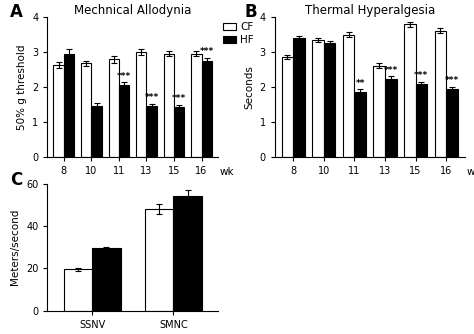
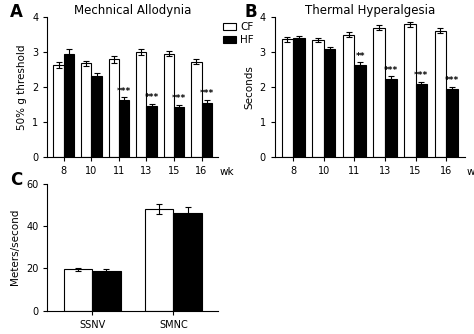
Mechnical Allodynia/HF/10: 1.45 -> 2.30
Mechnical Allodynia/HF/11: 2.05 -> 1.62
Mechnical Allodynia/CF/16: 2.95 -> 2.72
Mechnical Allodynia/HF/16: 2.75 -> 1.55
Thermal Hyperalgesia/CF/8: 2.85 -> 3.35
Thermal Hyperalgesia/HF/10: 3.25 -> 3.07
Thermal Hyperalgesia/HF/11: 1.85 -> 2.62
Thermal Hyperalgesia/CF/13: 2.60 -> 3.68
HF/SSNV: 29.5 -> 18.8
HF/SMNC: 54.0 -> 46.0
